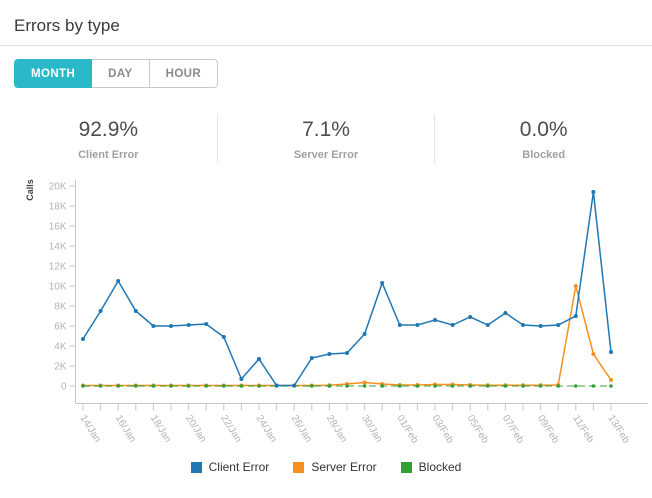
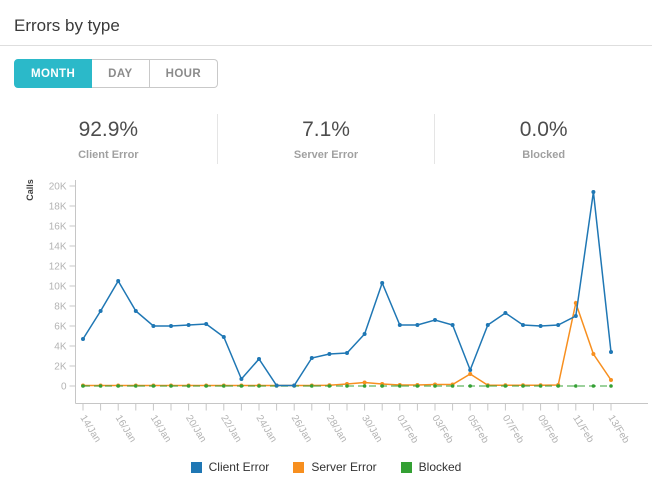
Client Error/05/Feb: 6.9K -> 1.6K
Server Error/05/Feb: 0.1K -> 1.2K
Server Error/11/Feb: 10.0K -> 8.3K
